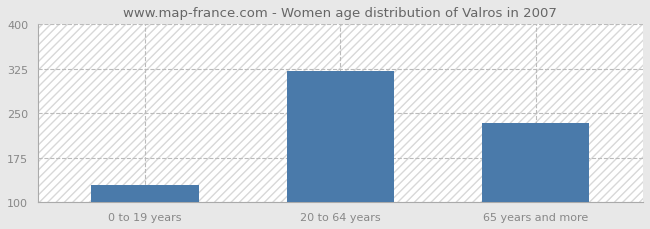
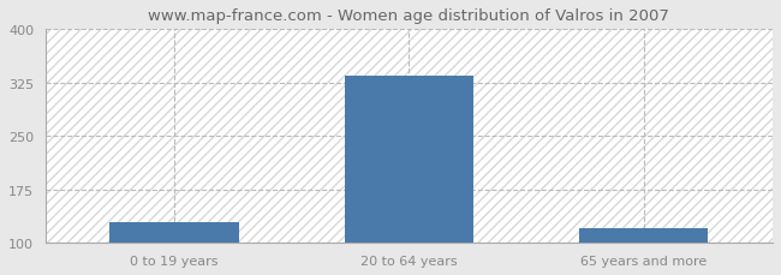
20 to 64 years: 322 -> 335
65 years and more: 234 -> 120
